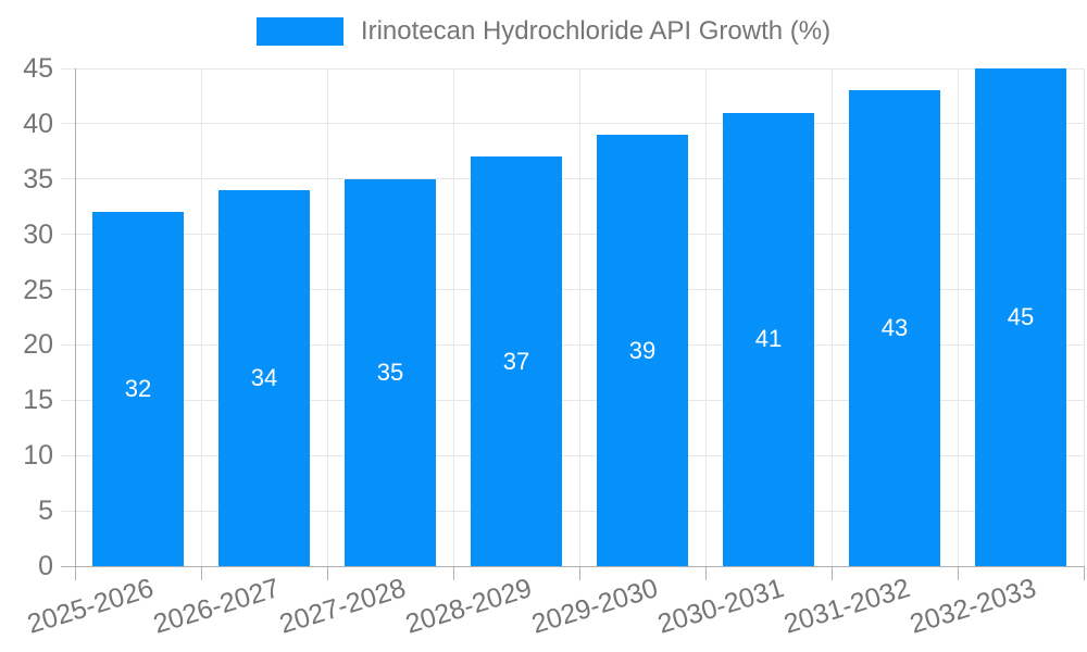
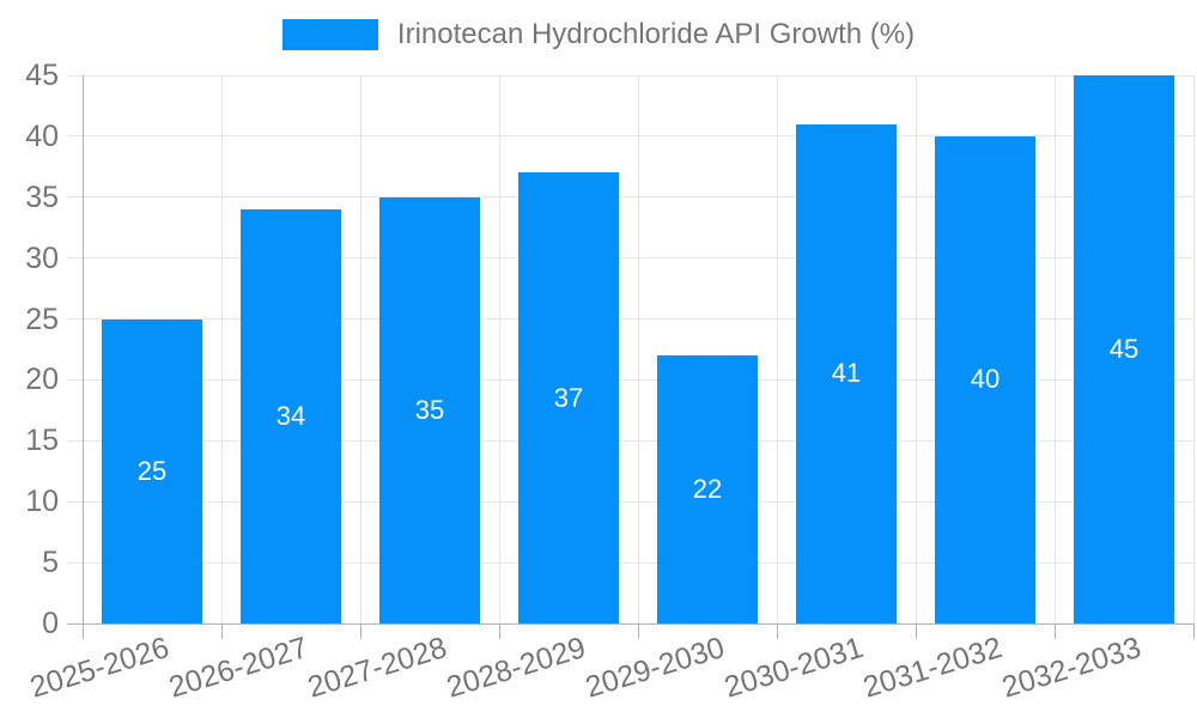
2025-2026: 32 -> 25
2029-2030: 39 -> 22
2031-2032: 43 -> 40
